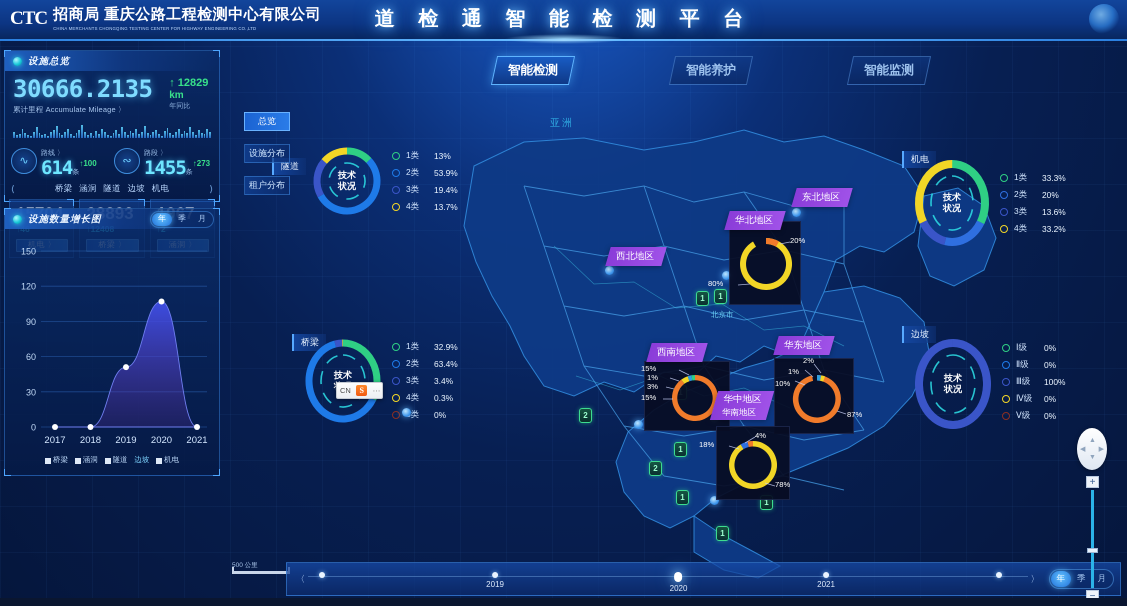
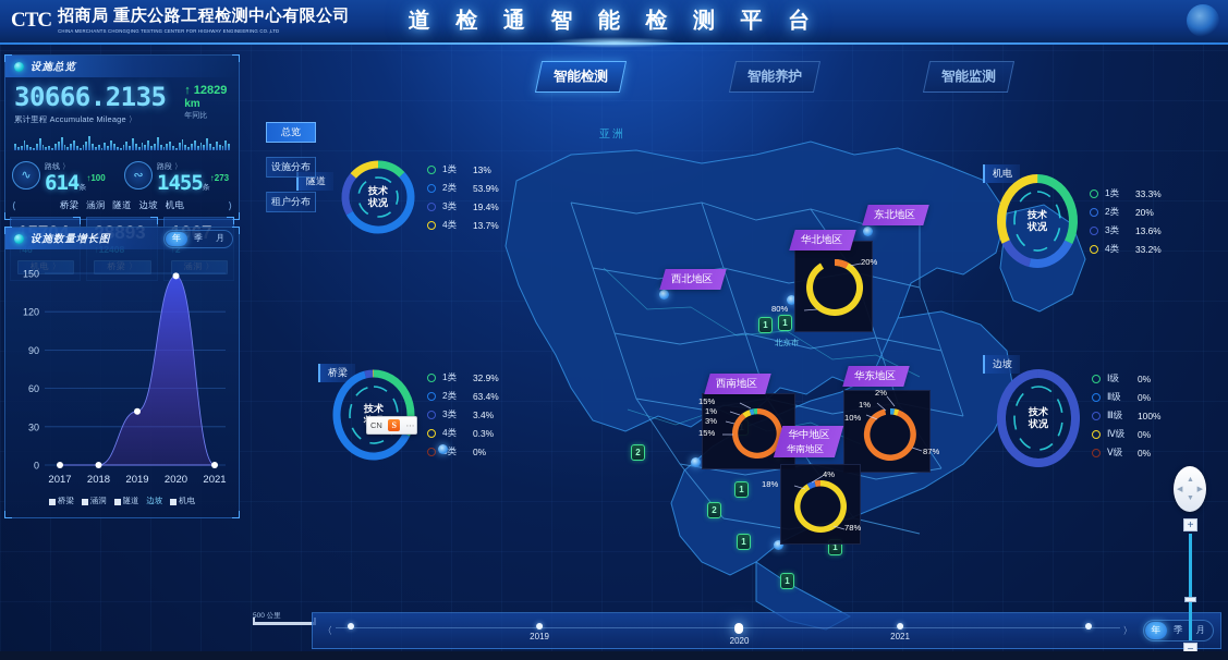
2019: 51 -> 42
2020: 107 -> 148
